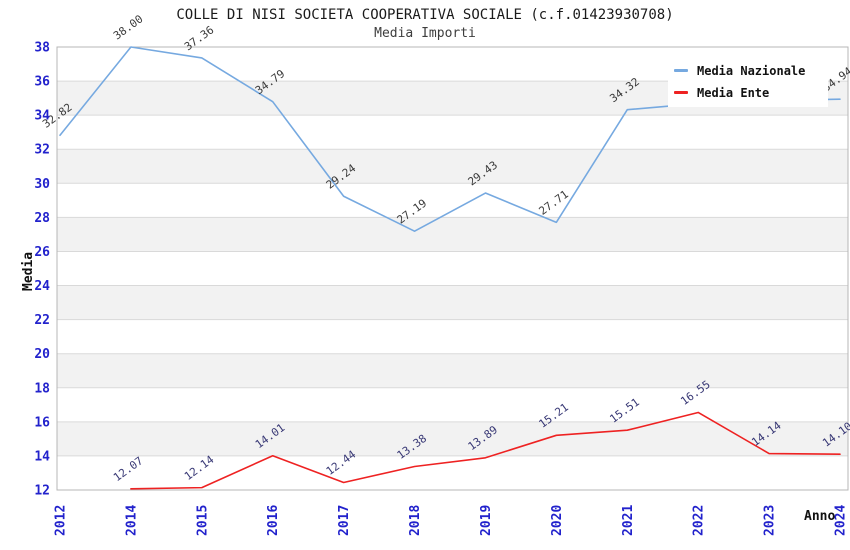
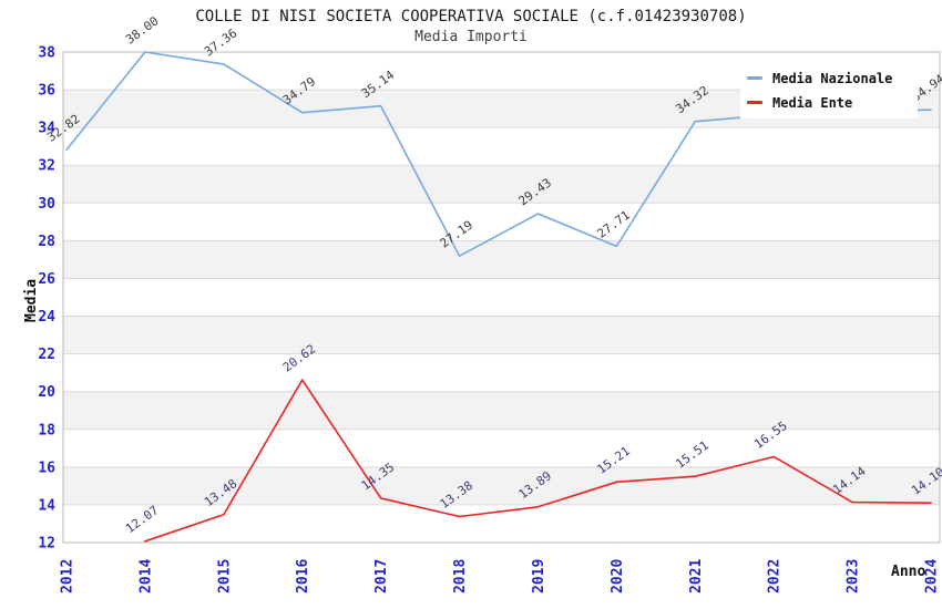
Media Ente/2015: 12.14 -> 13.48
Media Ente/2016: 14.01 -> 20.62
Media Nazionale/2017: 29.24 -> 35.14
Media Ente/2017: 12.44 -> 14.35
